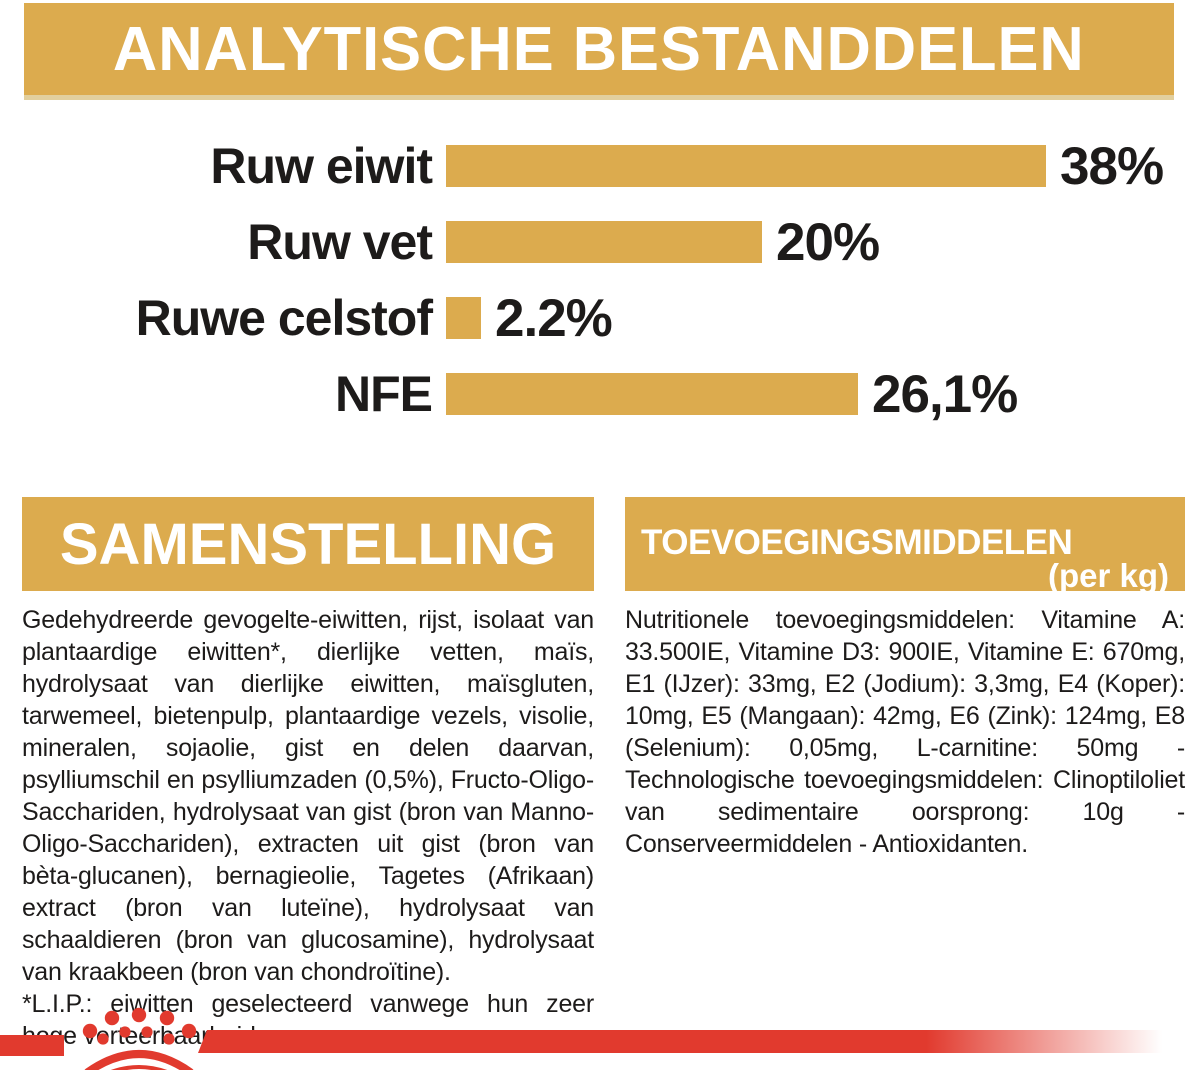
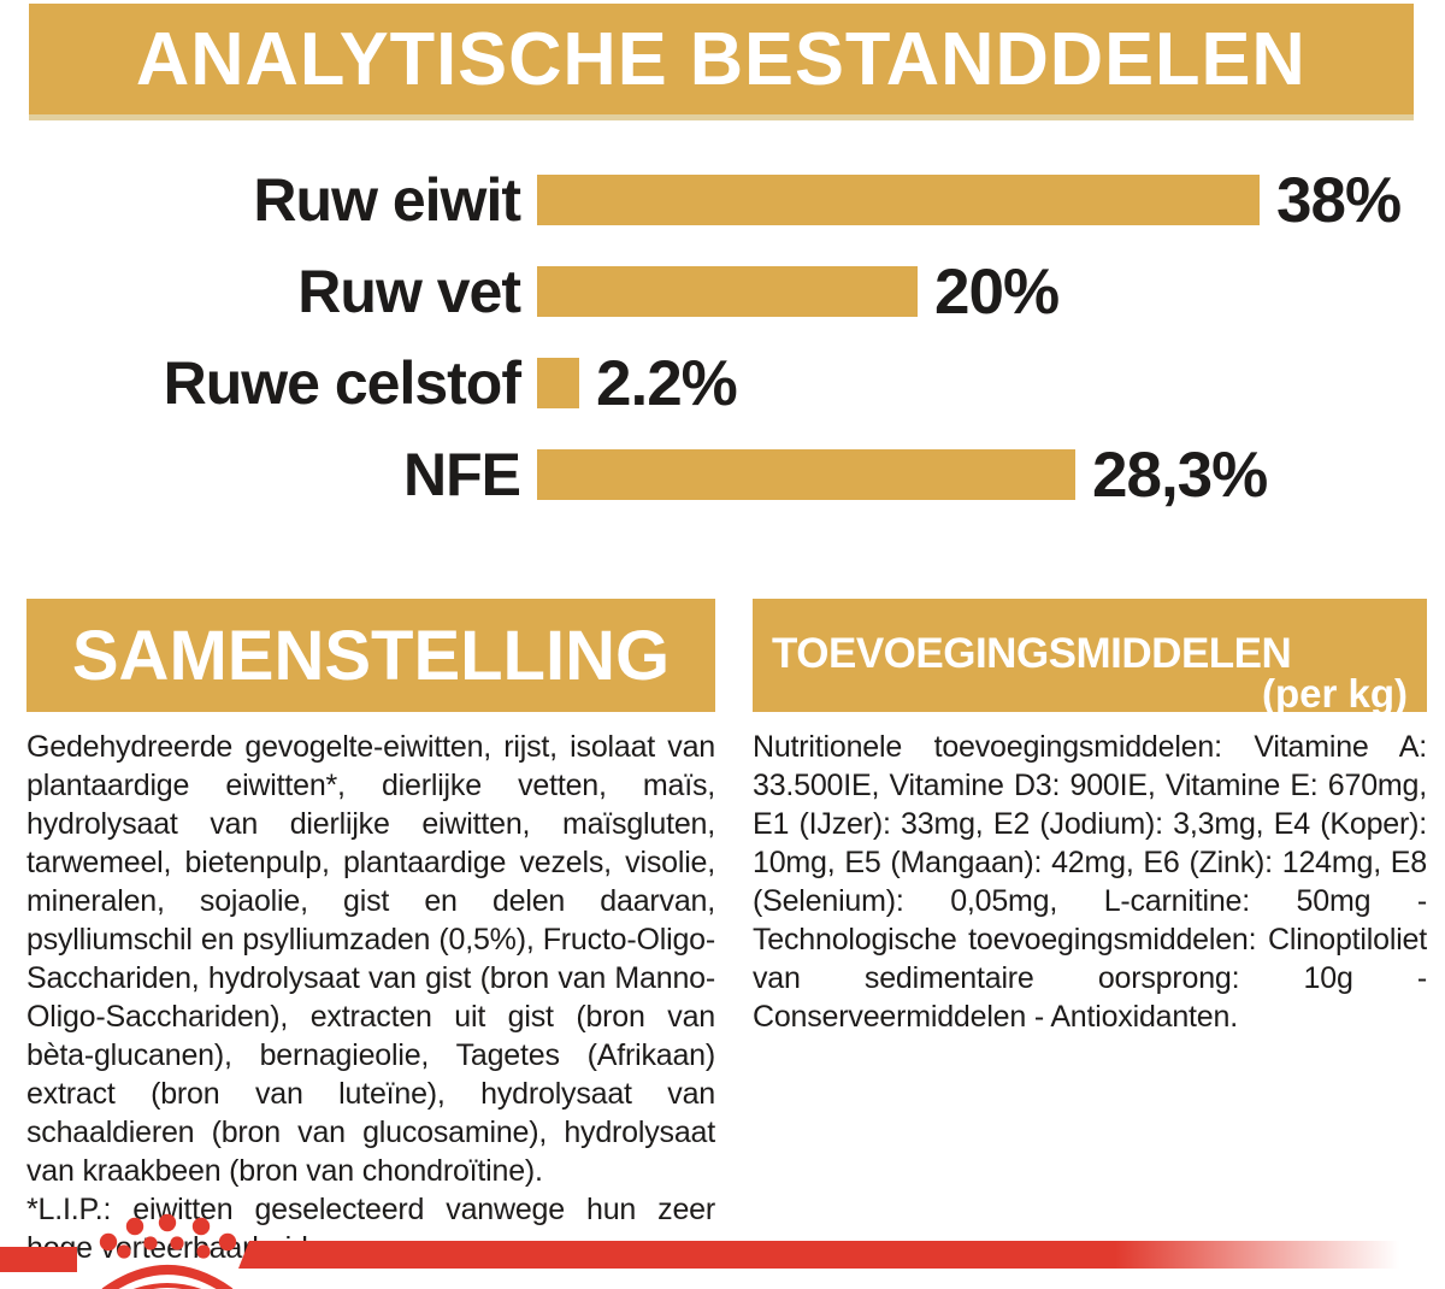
NFE: 26,1% -> 28,3%
